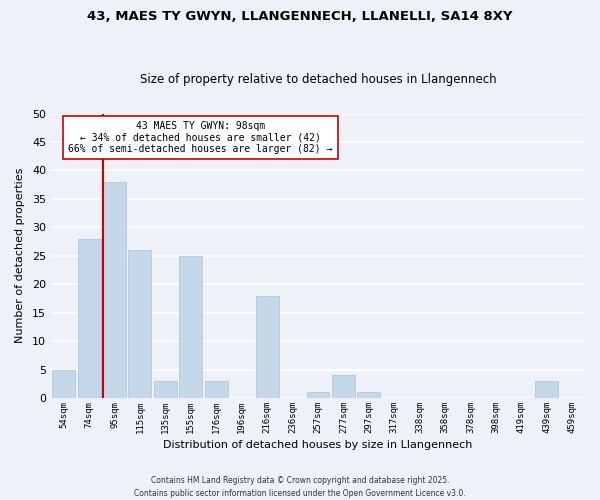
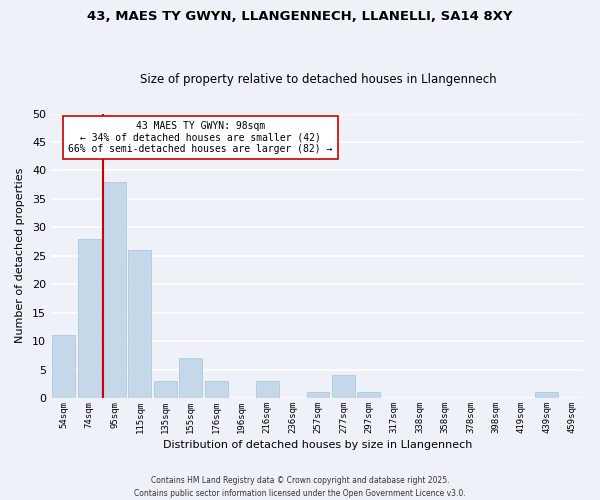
54sqm: 5 -> 11
155sqm: 25 -> 7
216sqm: 18 -> 3
439sqm: 3 -> 1
